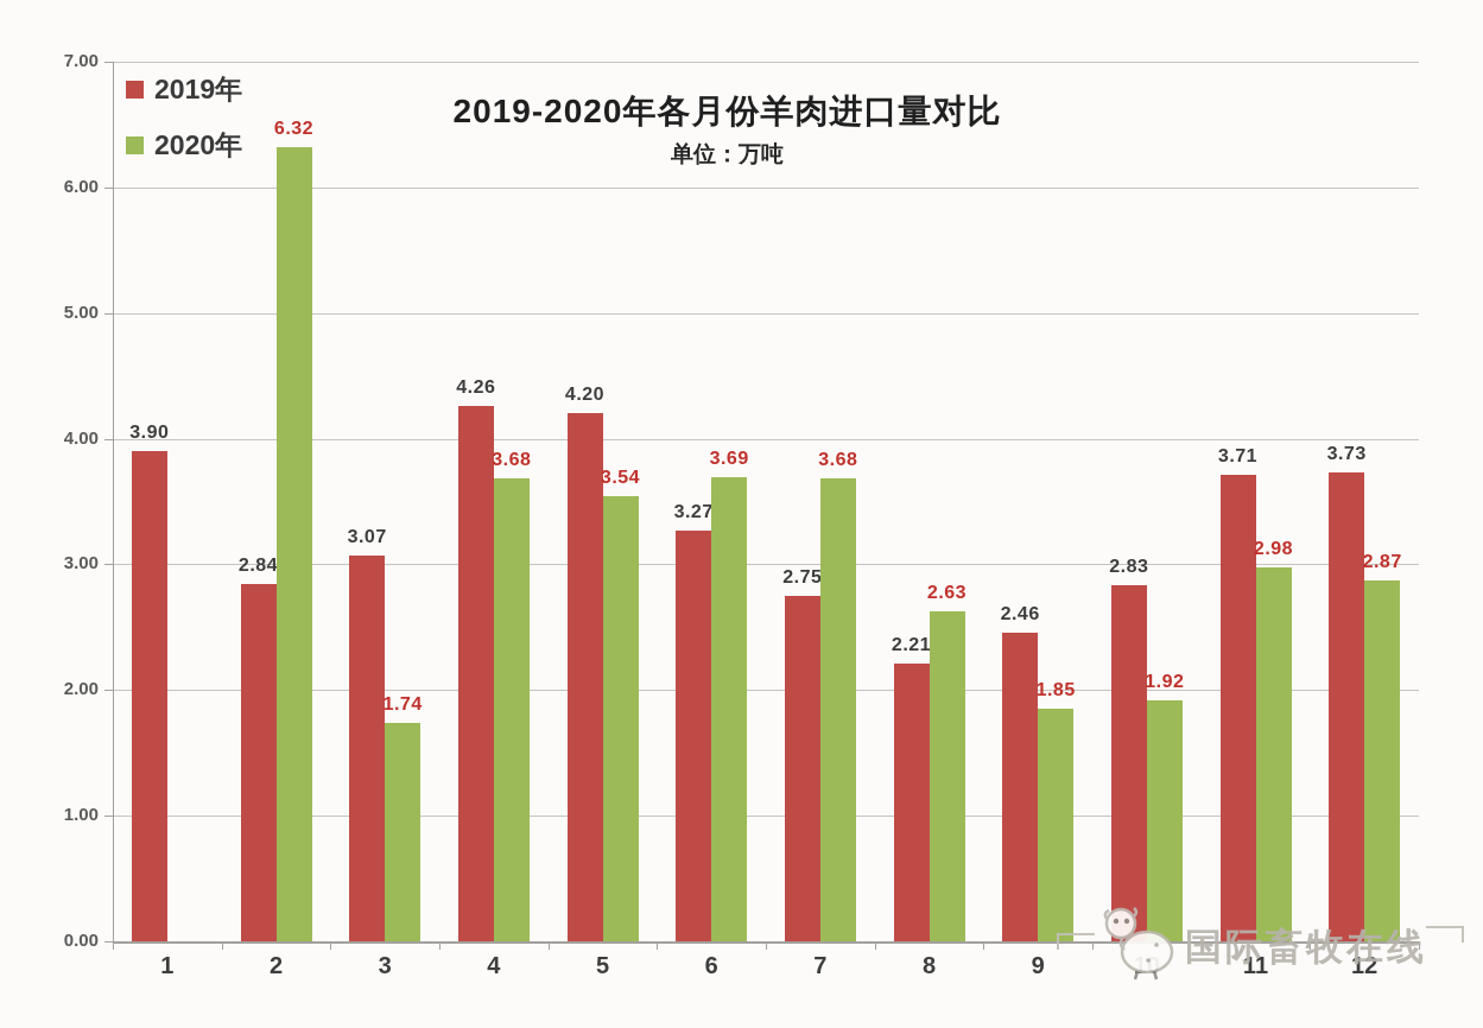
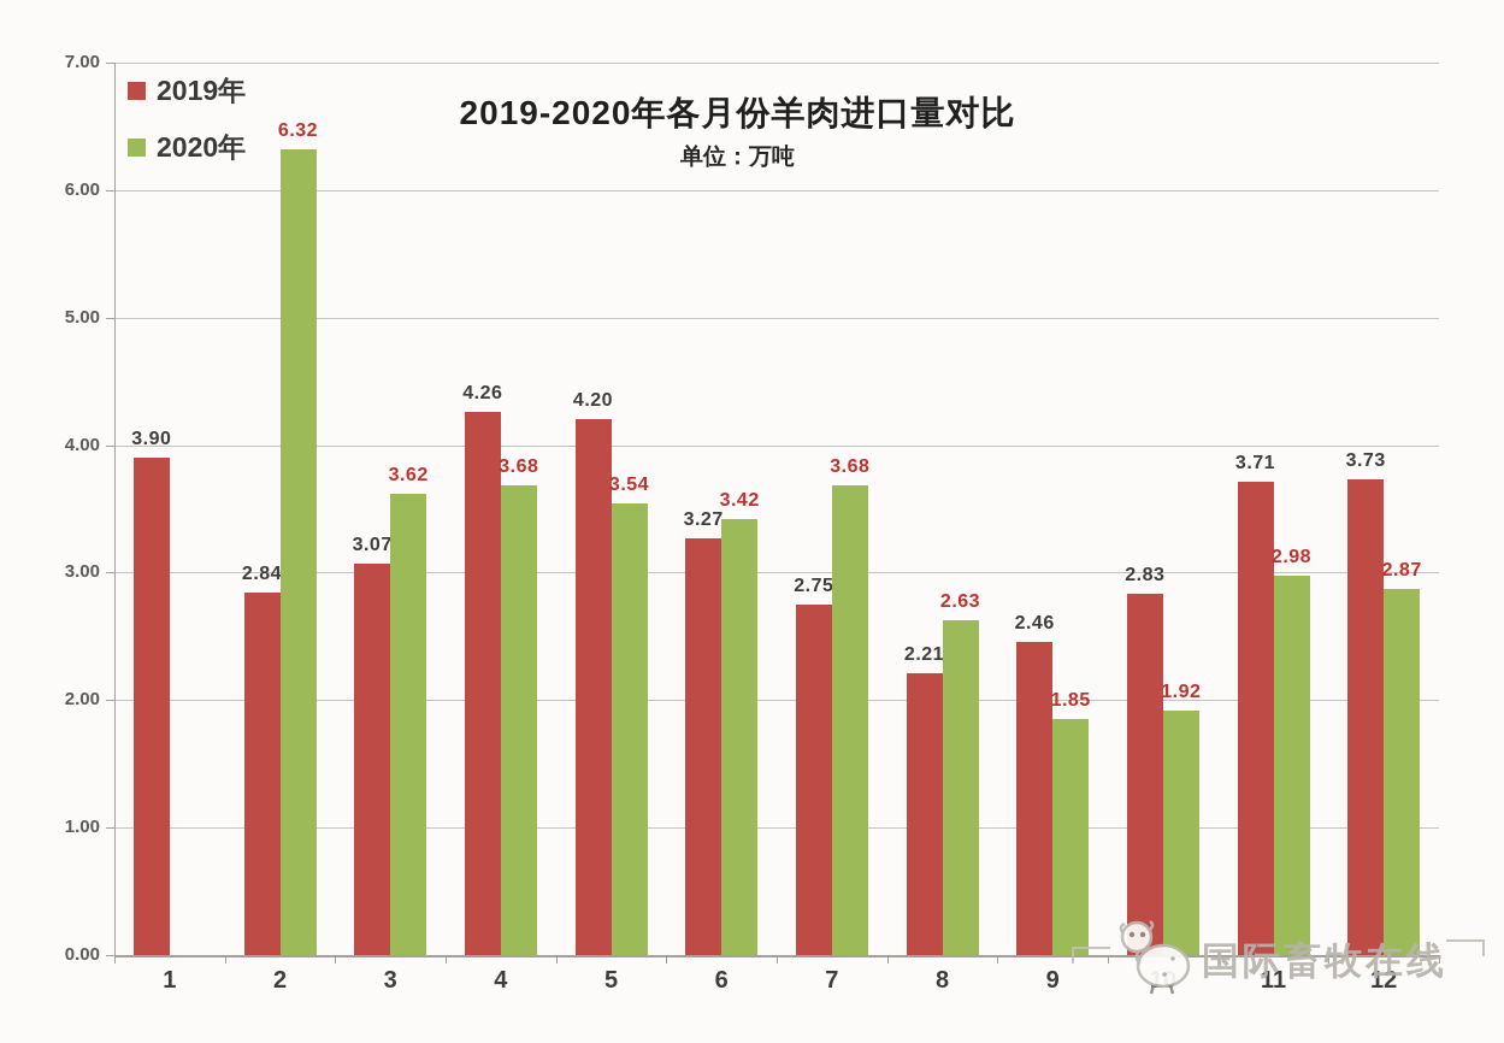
2020年/3: 1.74 -> 3.62
2020年/6: 3.69 -> 3.42
